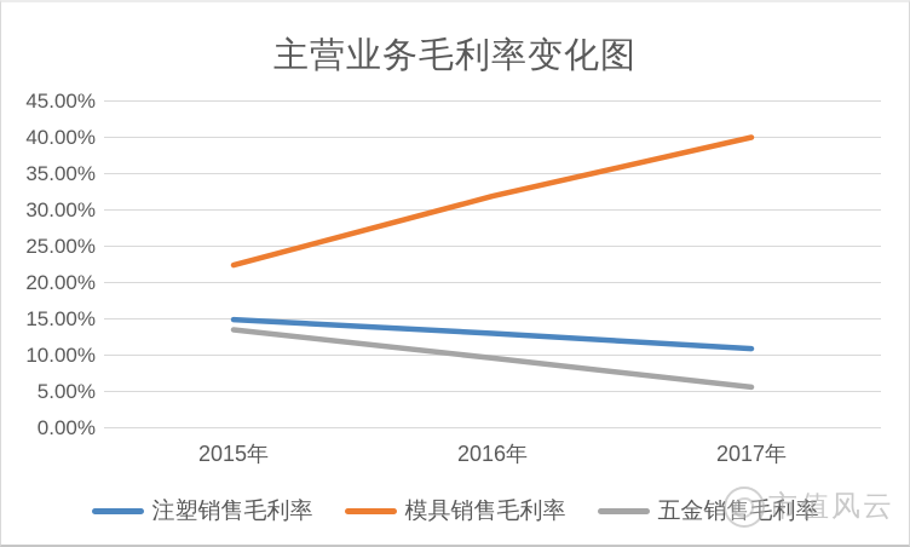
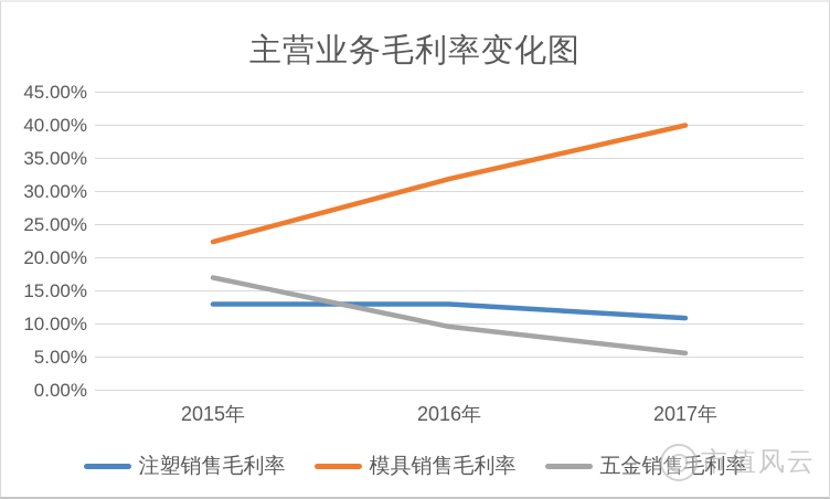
注塑销售毛利率/2015年: 15% -> 13%
五金销售毛利率/2015年: 14% -> 17%
